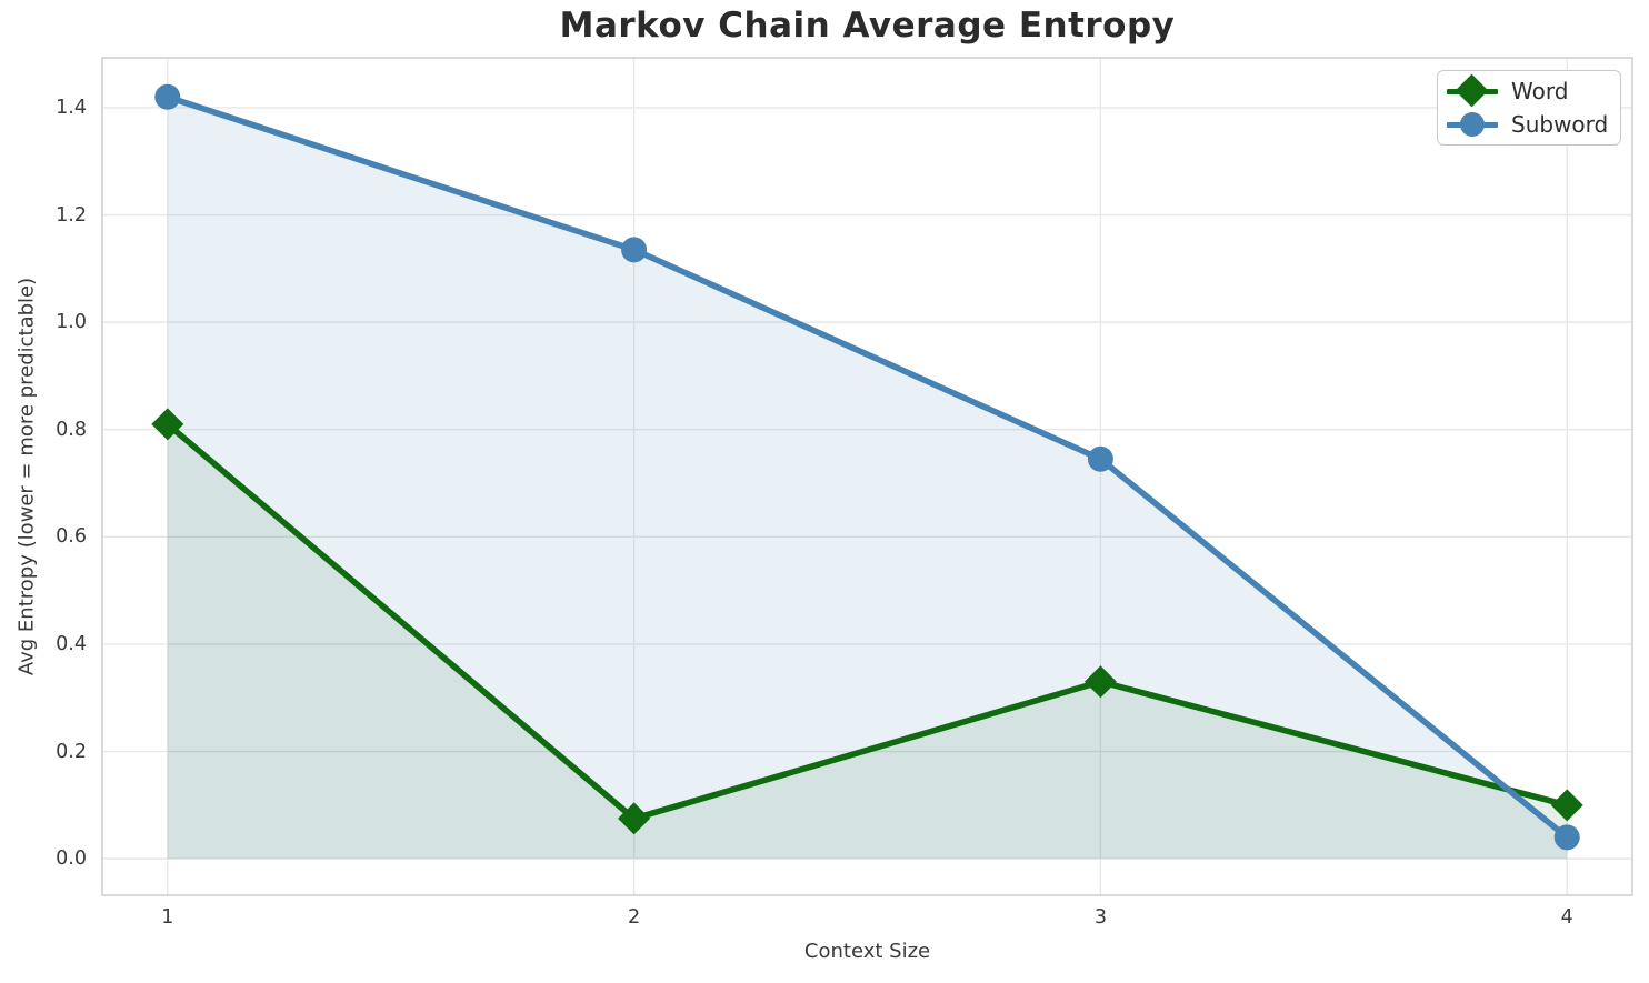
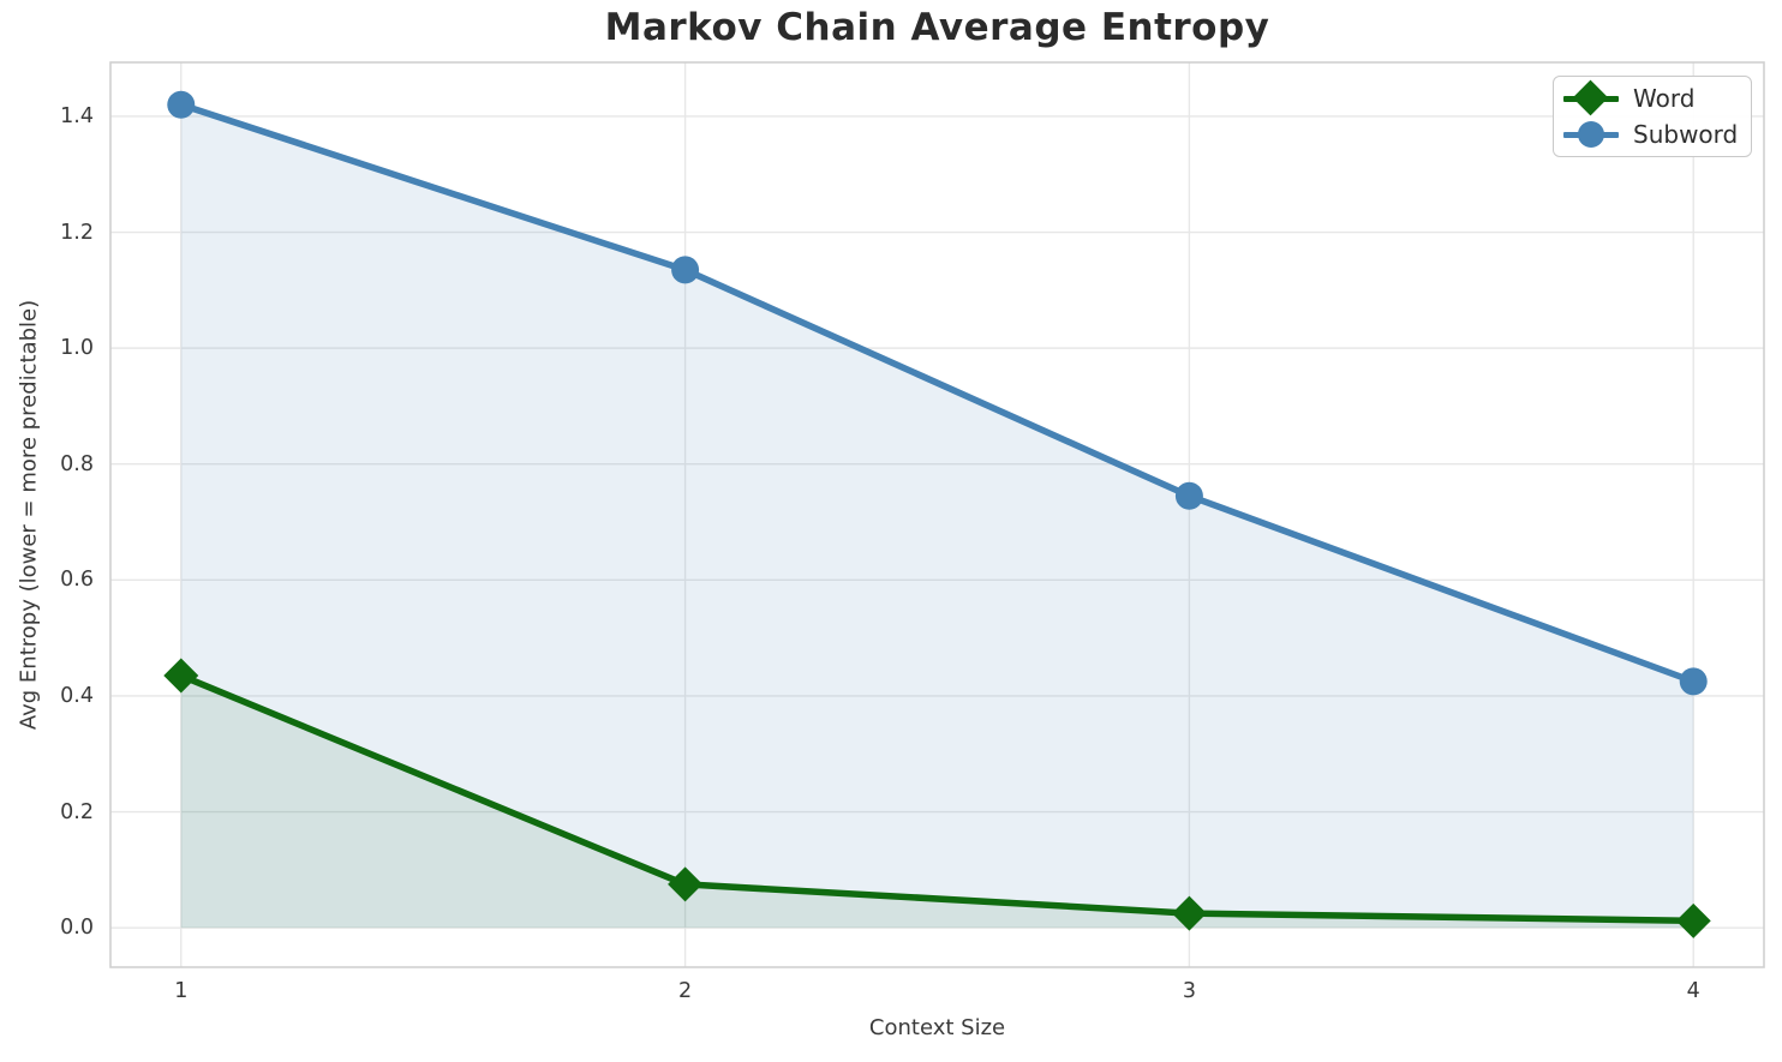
Word/1: 0.81 -> 0.43
Word/3: 0.33 -> 0.03
Word/4: 0.10 -> 0.01
Subword/4: 0.04 -> 0.42
